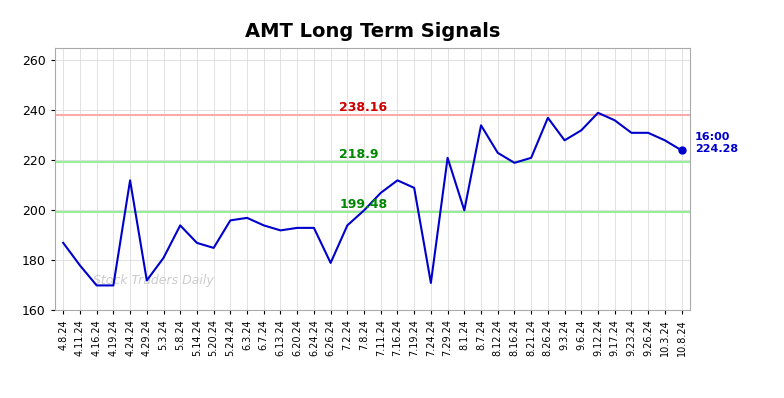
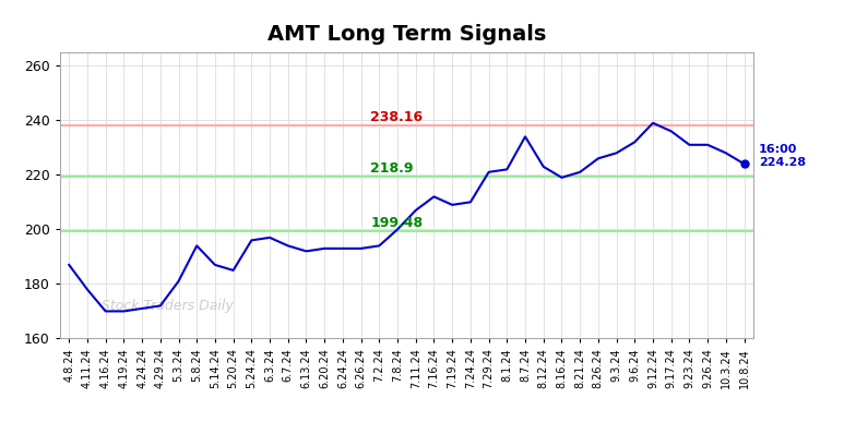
4.24.24: 212 -> 171
6.26.24: 179 -> 193
7.24.24: 171 -> 210
8.1.24: 200 -> 222
8.26.24: 237 -> 226
